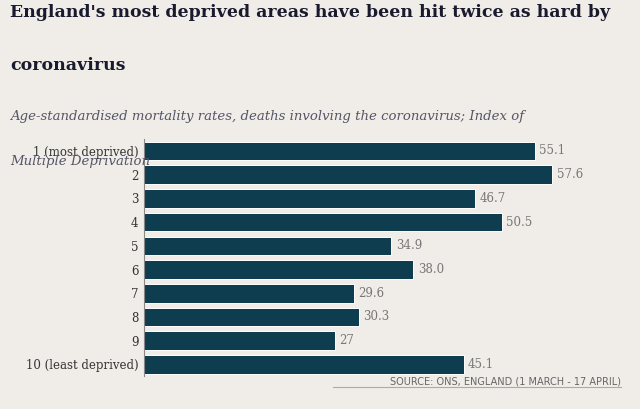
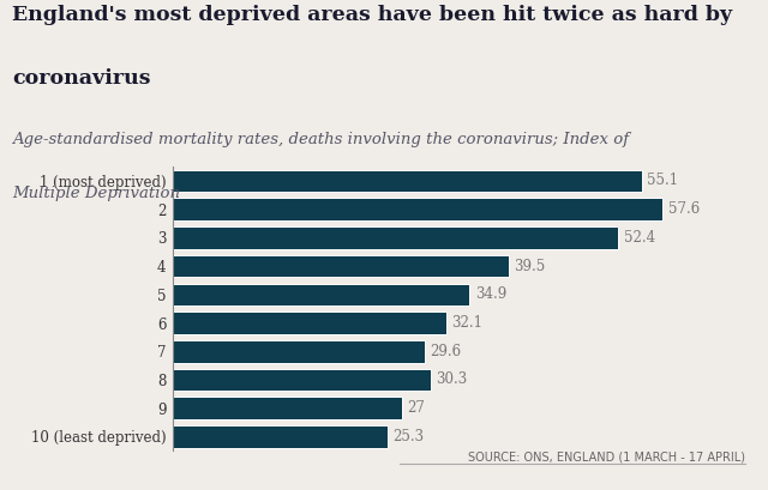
3: 46.7 -> 52.4
4: 50.5 -> 39.5
6: 38.0 -> 32.1
10 (least deprived): 45.1 -> 25.3
